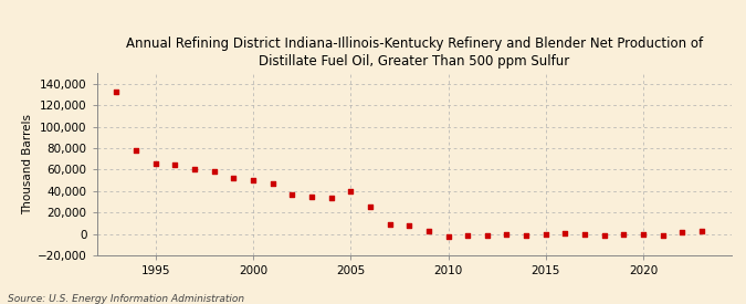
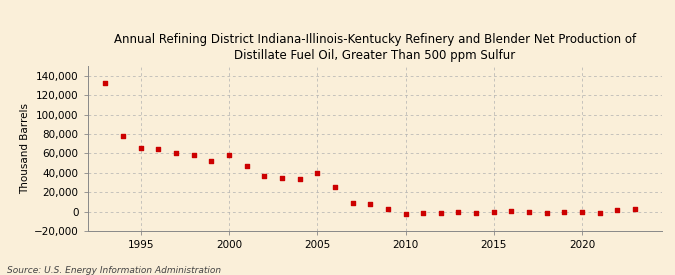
2000: 50,000 -> 58,000
